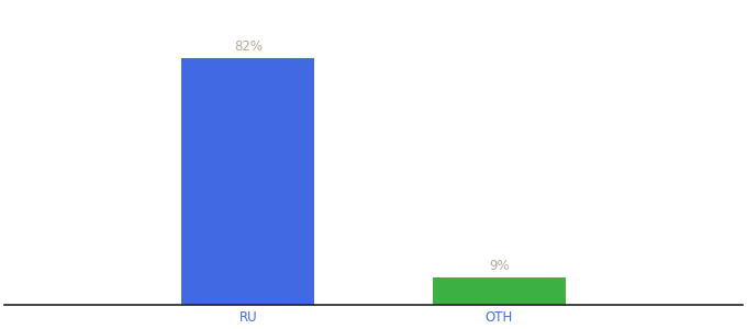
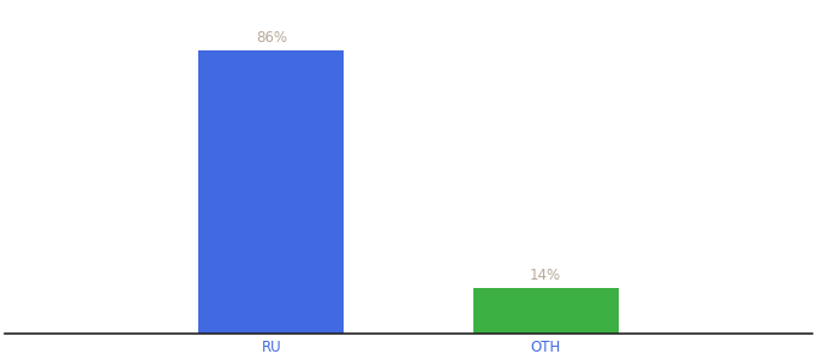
RU: 82% -> 86%
OTH: 9% -> 14%
